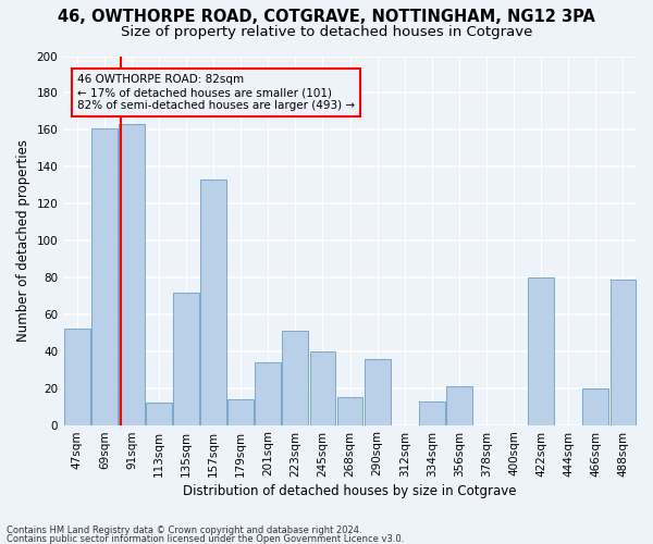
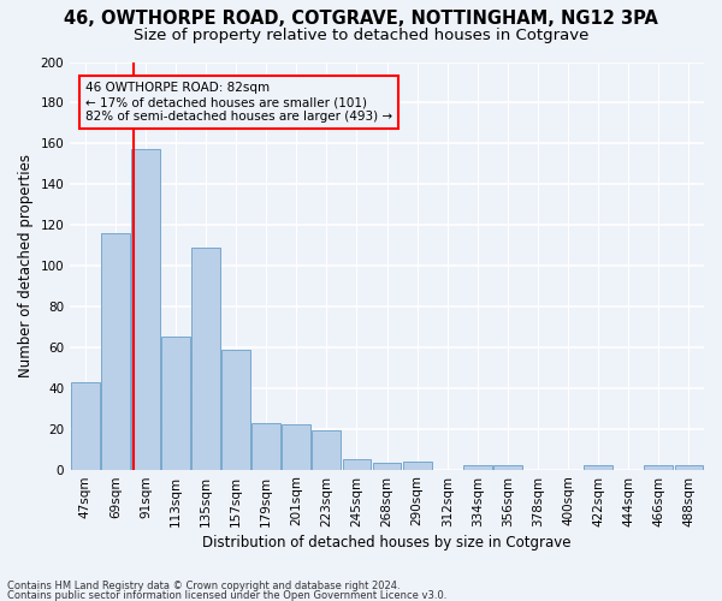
47sqm: 52 -> 43
69sqm: 161 -> 116
91sqm: 163 -> 157
113sqm: 12 -> 65
135sqm: 72 -> 109
157sqm: 133 -> 59
179sqm: 14 -> 23
201sqm: 34 -> 22
223sqm: 51 -> 19
245sqm: 40 -> 5
268sqm: 15 -> 3
290sqm: 36 -> 4
334sqm: 13 -> 2
356sqm: 21 -> 2
422sqm: 80 -> 2
466sqm: 20 -> 2
488sqm: 79 -> 2
